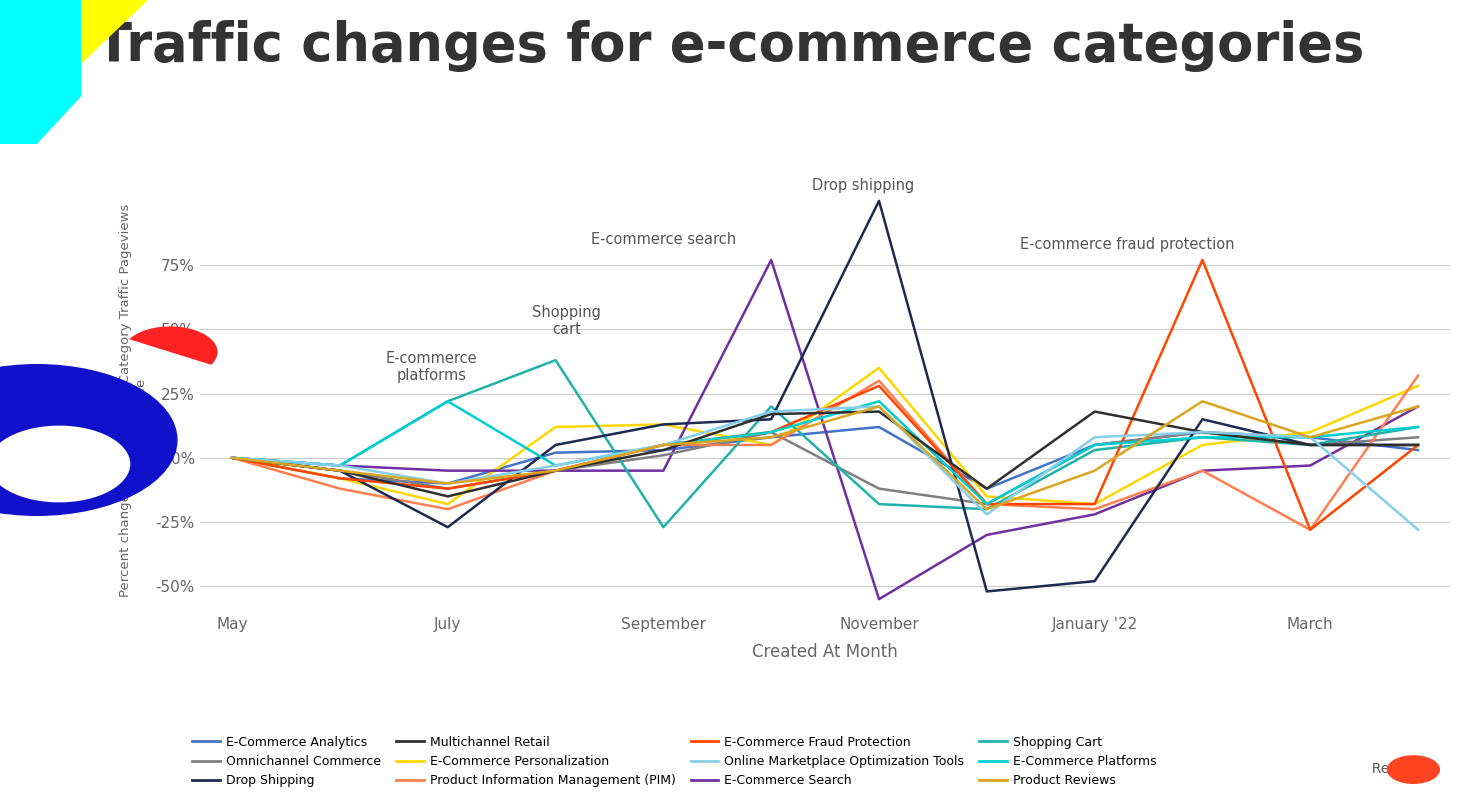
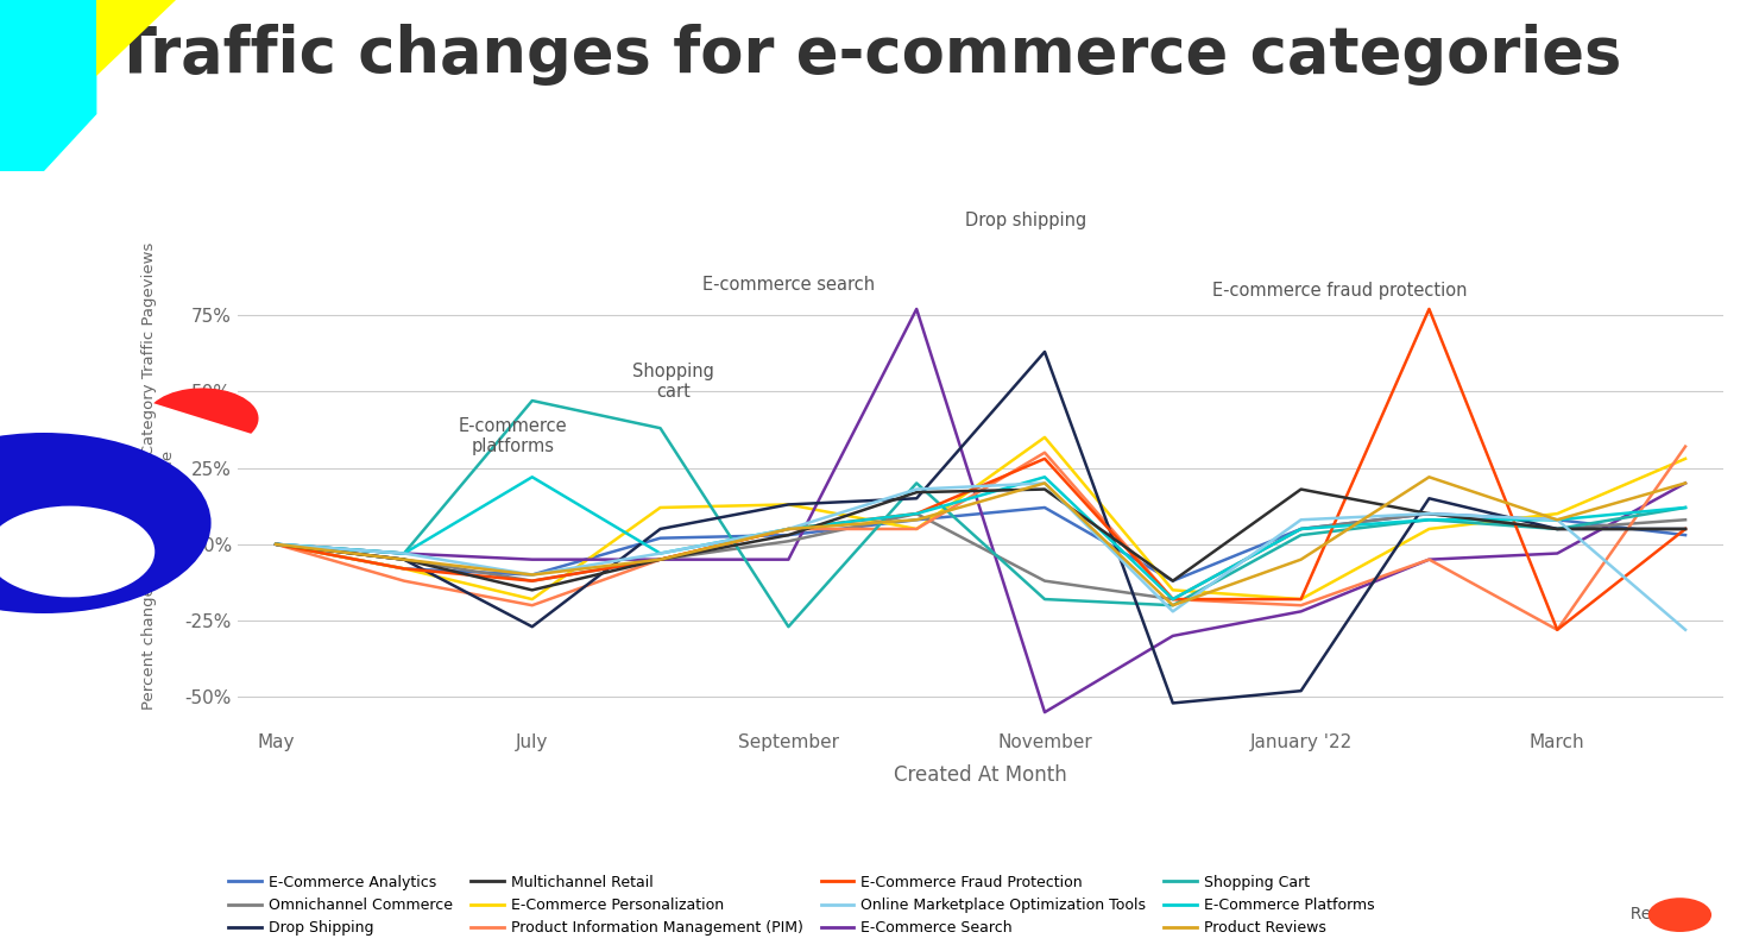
Shopping Cart/July: 22% -> 47%
Drop Shipping/November: 100% -> 63%
